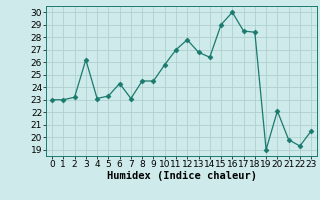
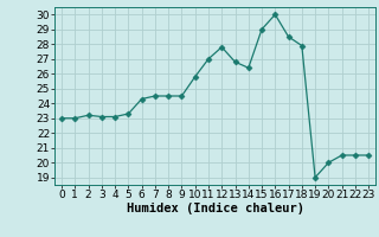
3: 26.2 -> 23.1
7: 23.1 -> 24.5
18: 28.4 -> 27.9
20: 22.1 -> 20.0
21: 19.8 -> 20.5
22: 19.3 -> 20.5
